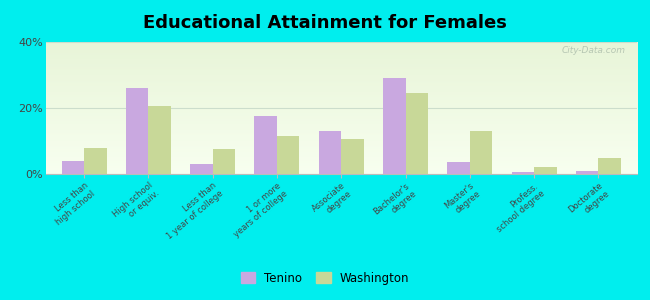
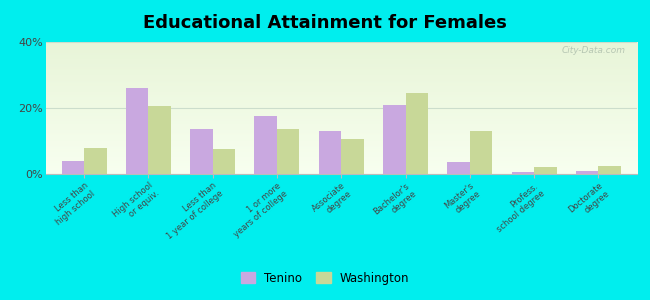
Tenino/Less than 1 year of college: 3.0% -> 13.5%
Washington/1 or more years of college: 11.5% -> 13.5%
Tenino/Bachelor's degree: 29.0% -> 21.0%
Washington/Doctorate degree: 5.0% -> 2.5%
